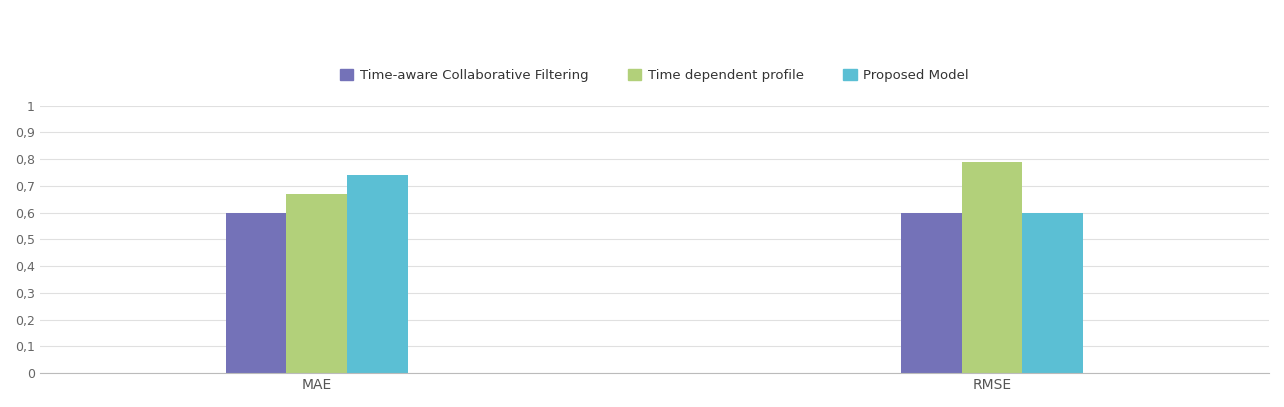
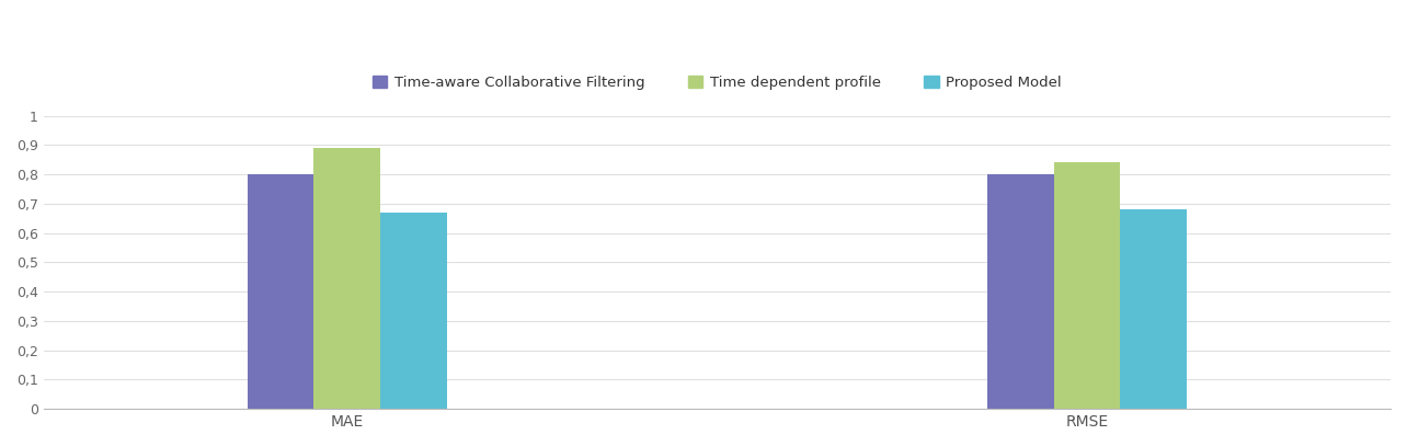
Time-aware Collaborative Filtering/MAE: 0,6 -> 0,8
Time dependent profile/MAE: 0,67 -> 0,89
Proposed Model/MAE: 0,74 -> 0,67
Time-aware Collaborative Filtering/RMSE: 0,6 -> 0,8
Time dependent profile/RMSE: 0,79 -> 0,84
Proposed Model/RMSE: 0,60 -> 0,68
